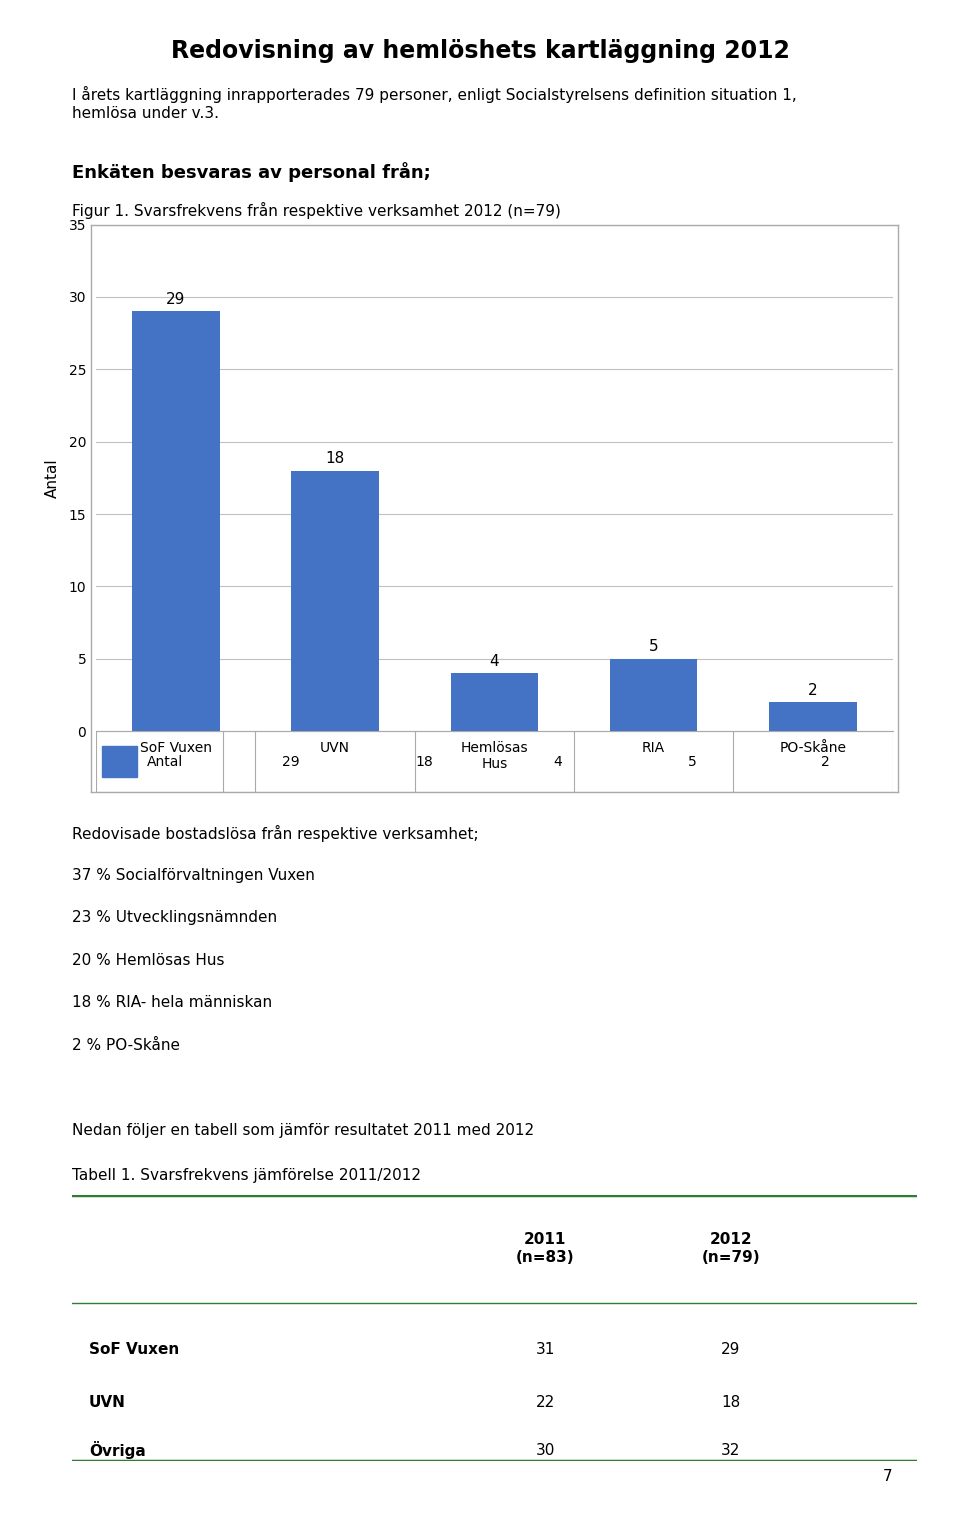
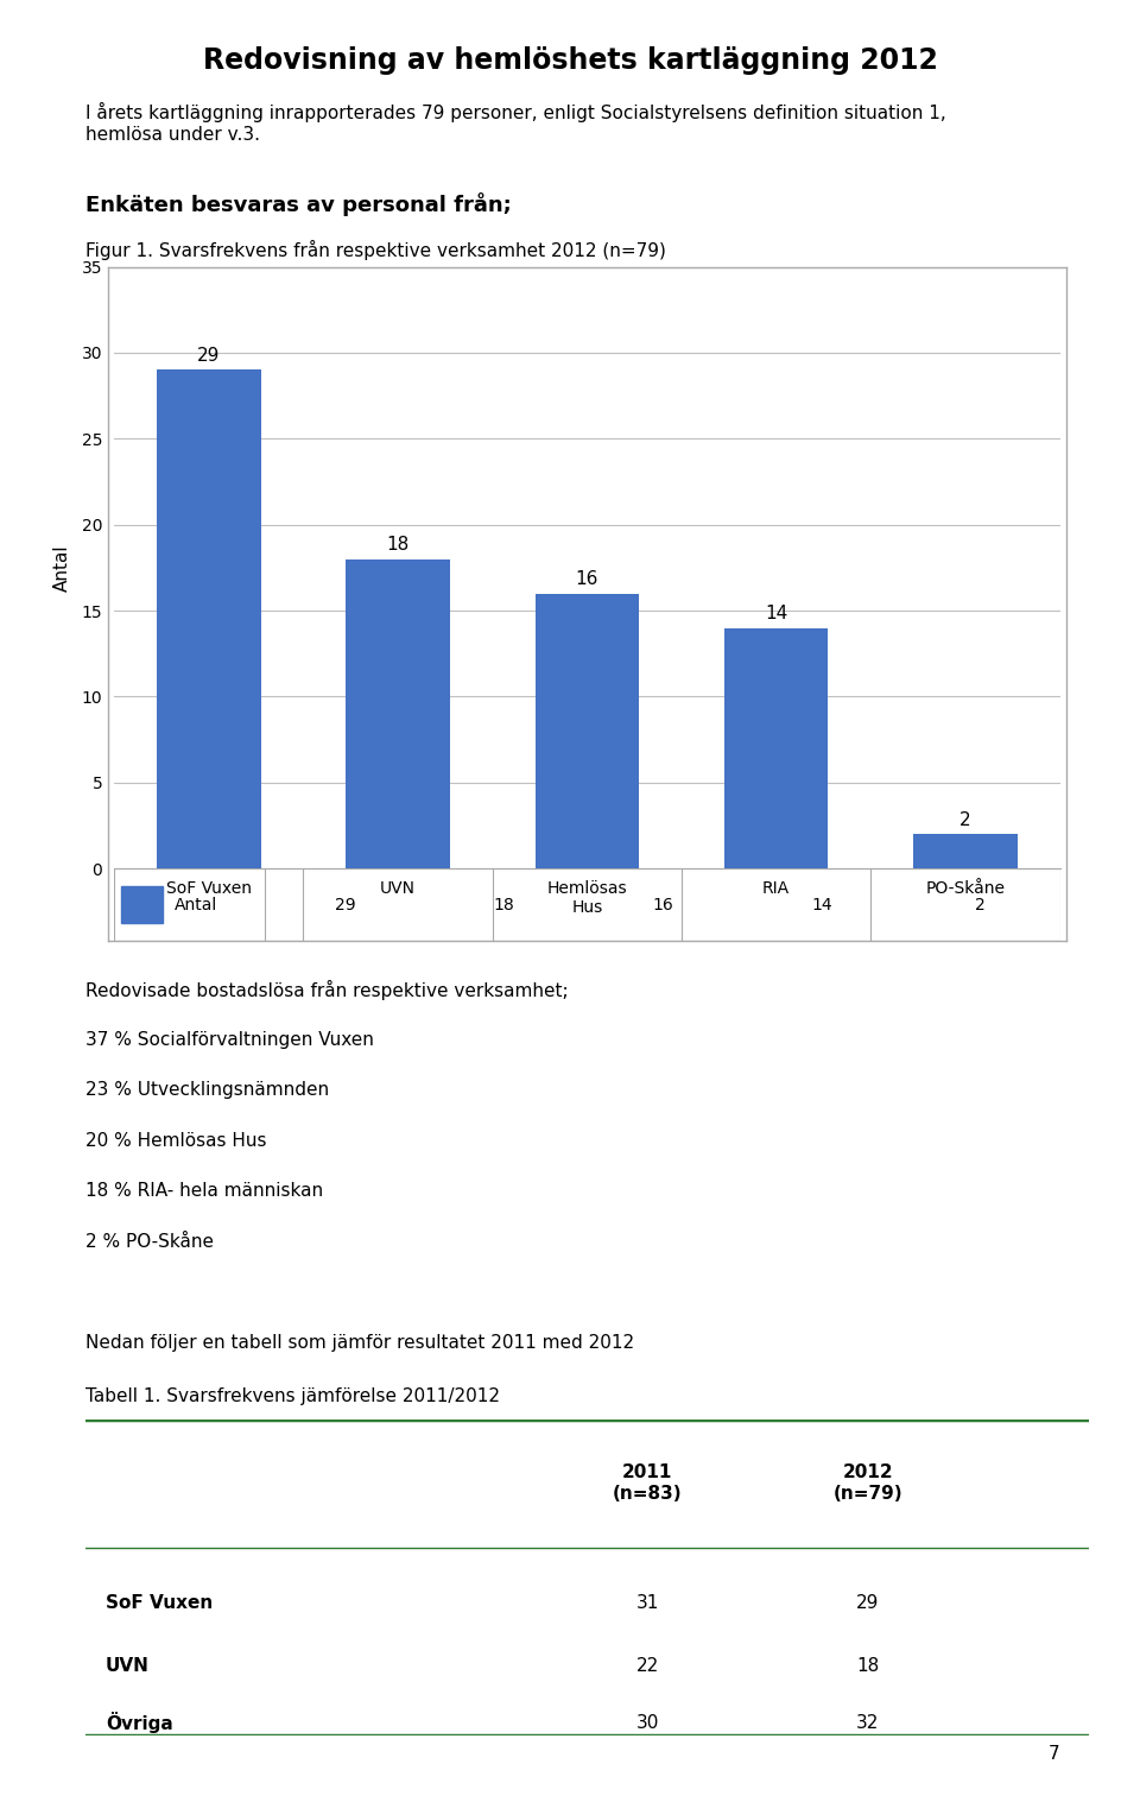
Hemlösas Hus: 4 -> 16
RIA: 5 -> 14
